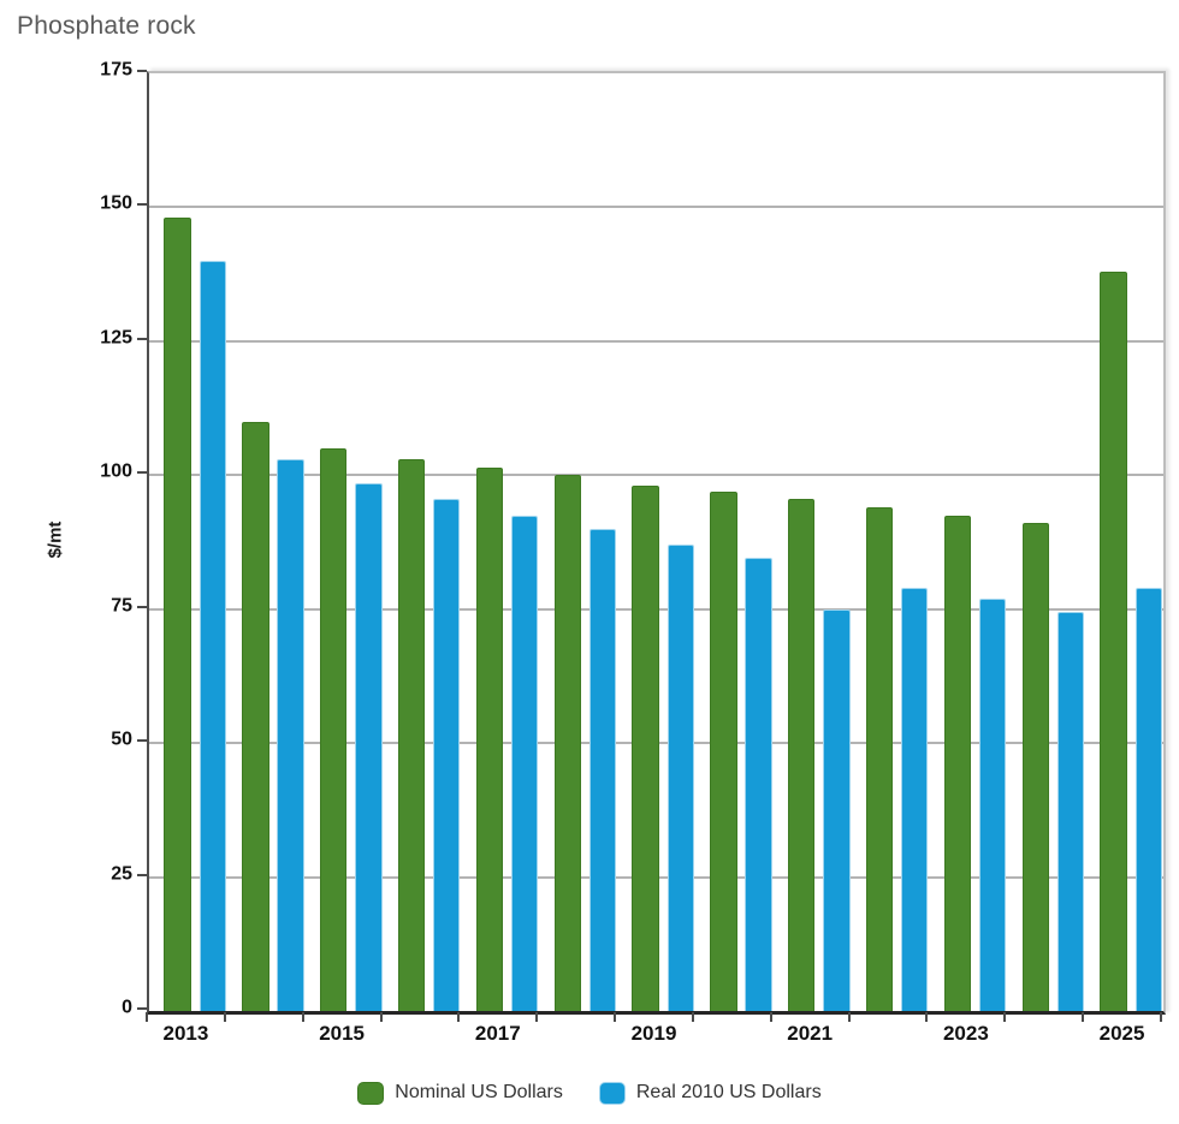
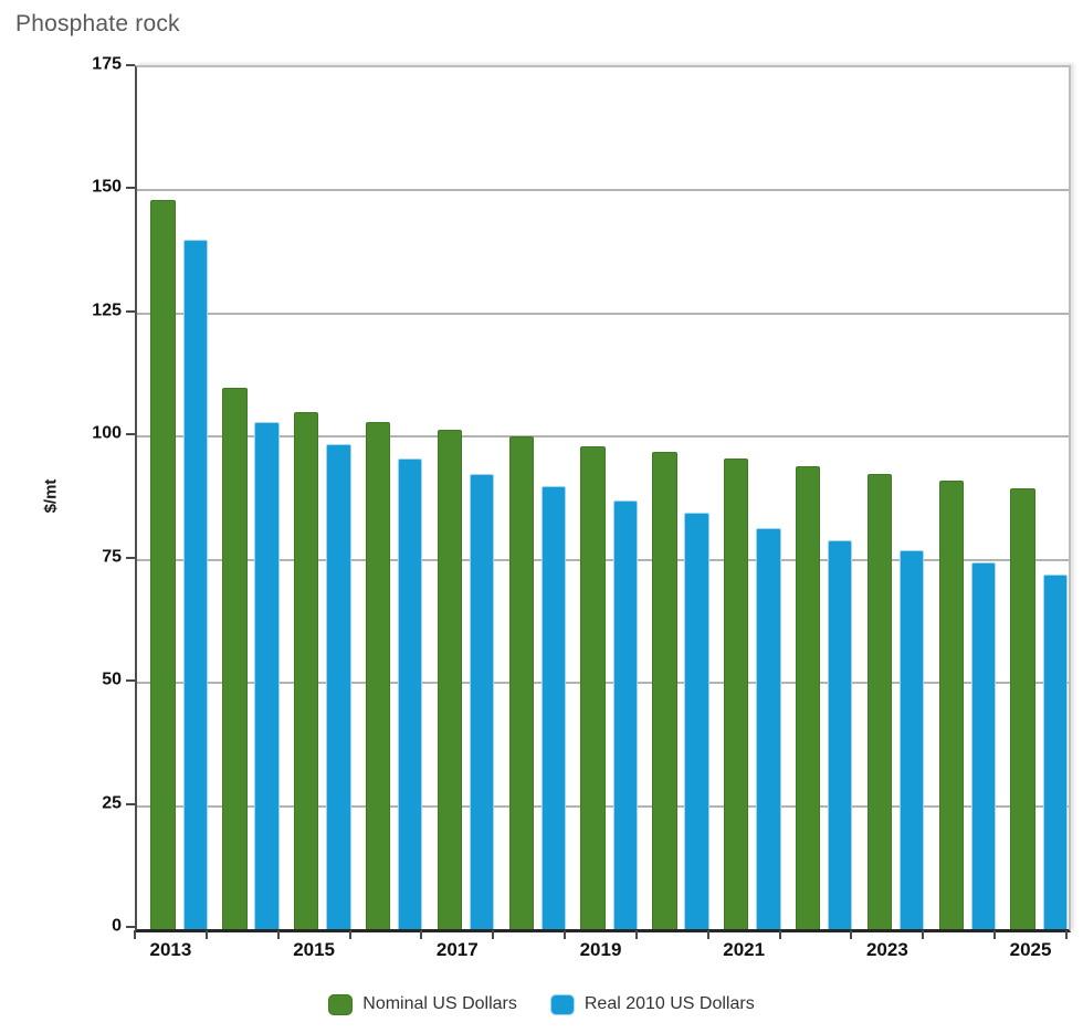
Real 2010 US Dollars/2021: 75 -> 82
Nominal US Dollars/2025: 138 -> 90
Real 2010 US Dollars/2025: 79 -> 72
